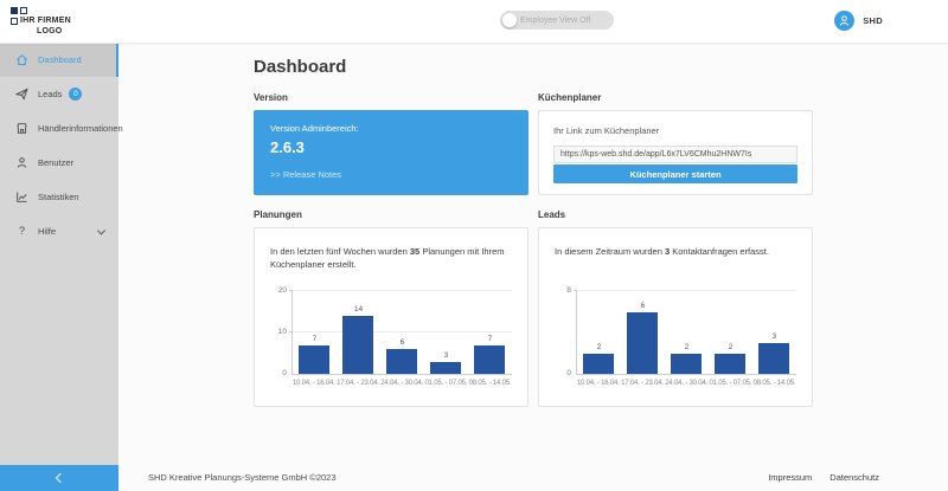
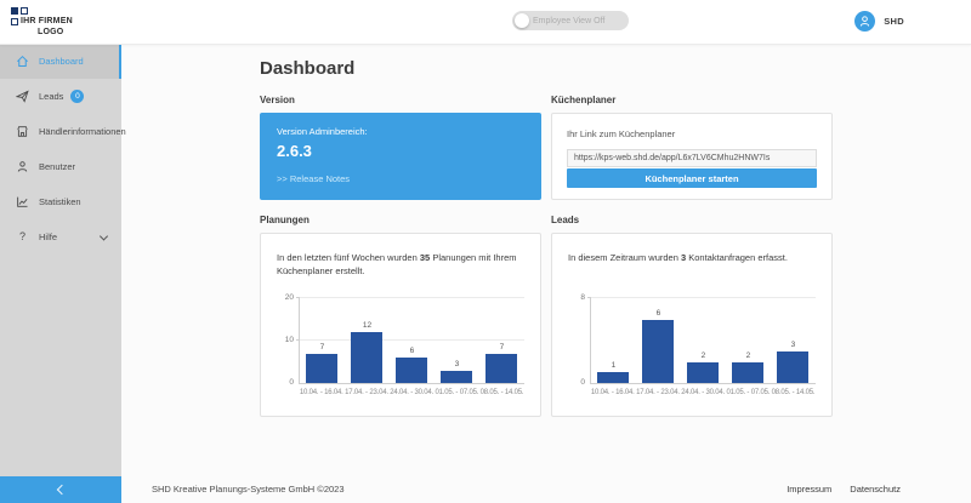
Planungen/17.04. - 23.04.: 14 -> 12
Leads/10.04. - 16.04.: 2 -> 1
